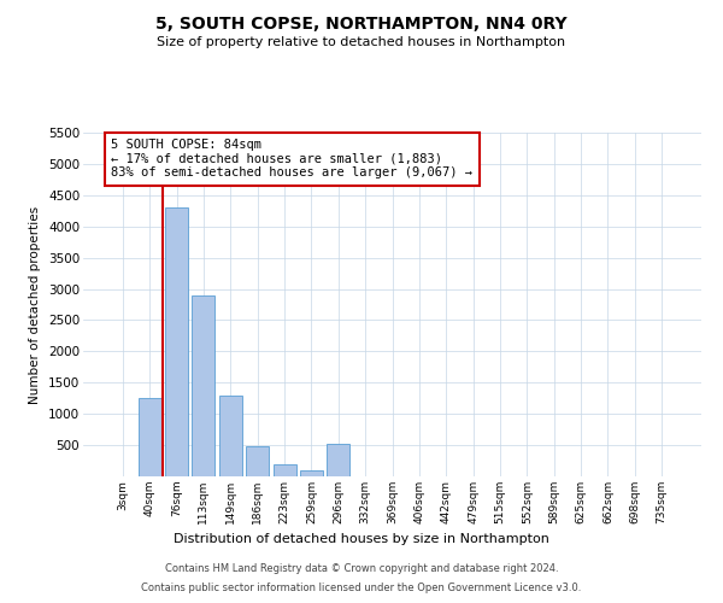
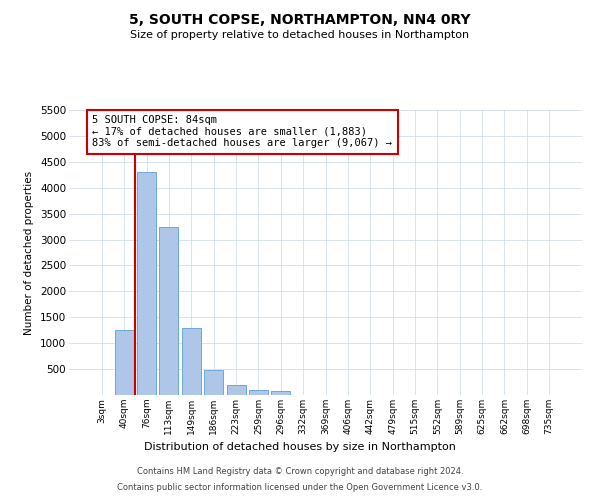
113sqm: 2900 -> 3250
296sqm: 520 -> 70
